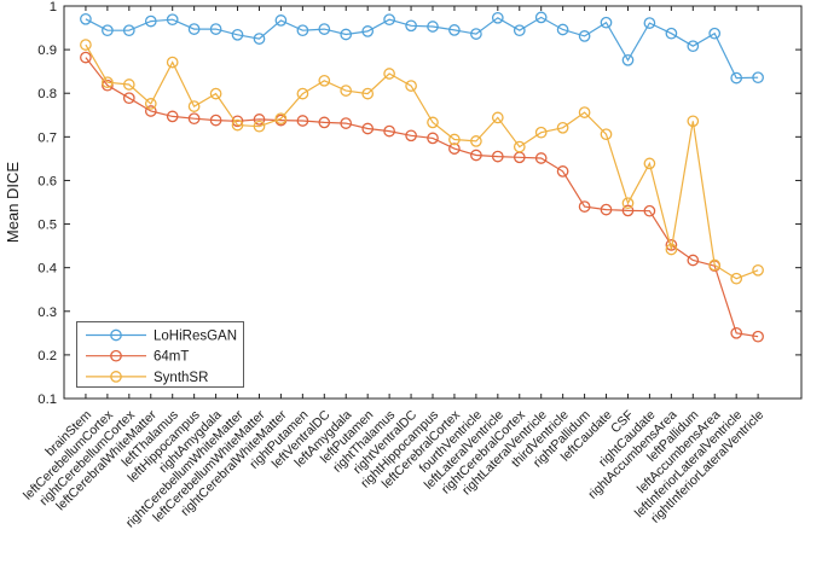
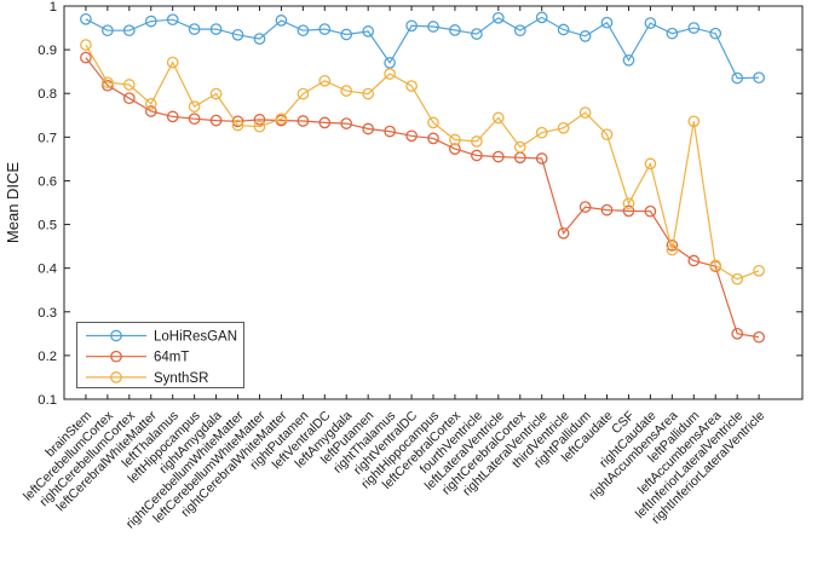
LoHiResGAN/rightThalamus: 0.97 -> 0.87
64mT/thirdVentricle: 0.62 -> 0.48
LoHiResGAN/leftPallidum: 0.91 -> 0.95
